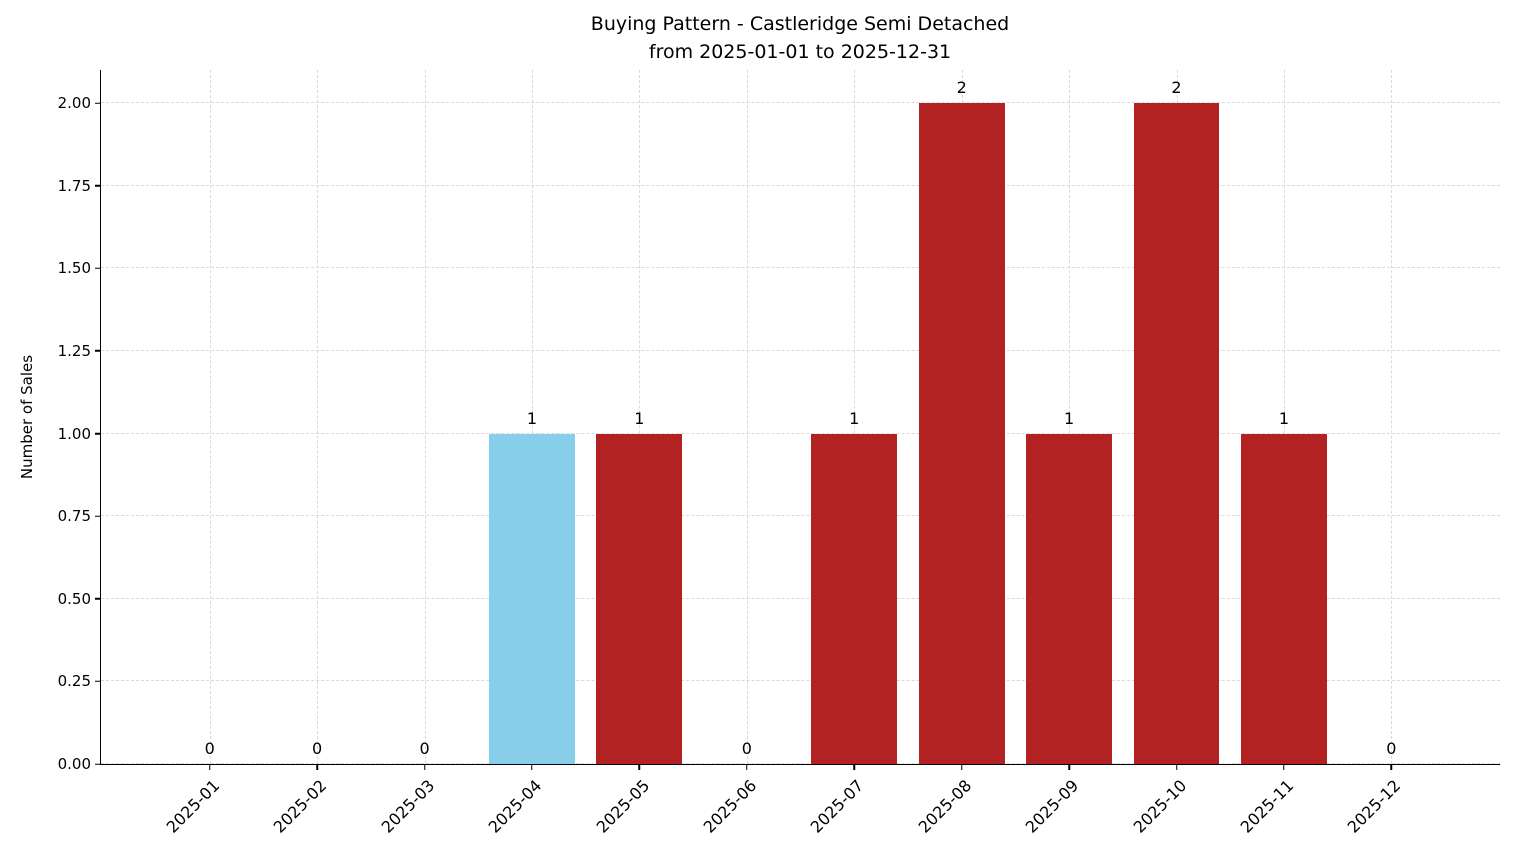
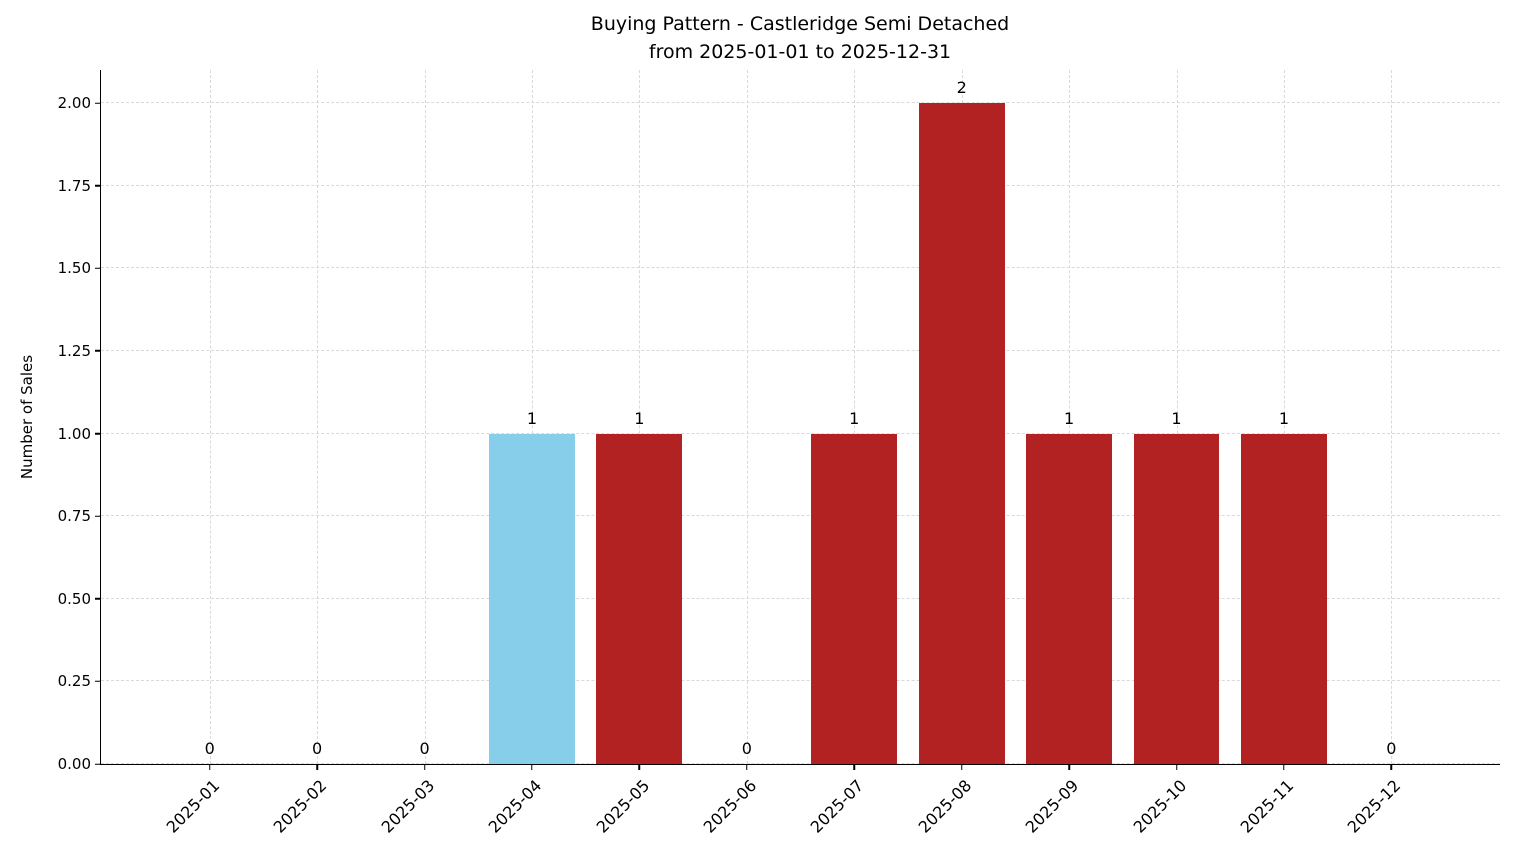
2025-10: 2 -> 1
